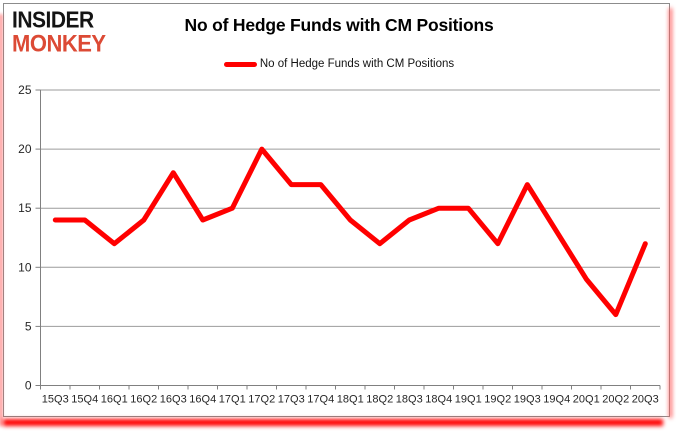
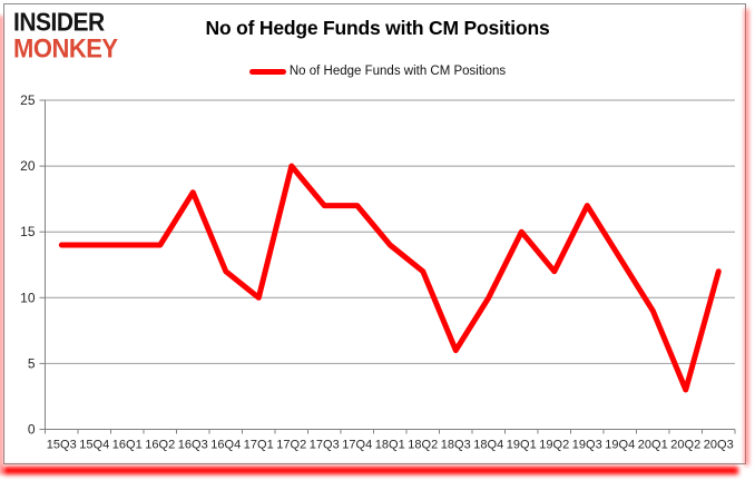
16Q1: 12 -> 14
16Q4: 14 -> 12
17Q1: 15 -> 10
18Q3: 14 -> 6
18Q4: 15 -> 10
20Q2: 6 -> 3
